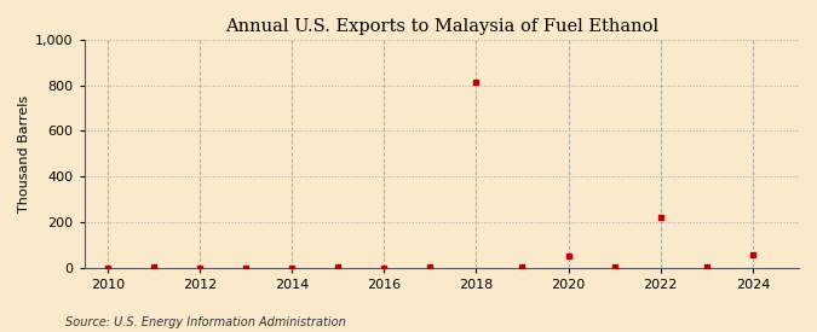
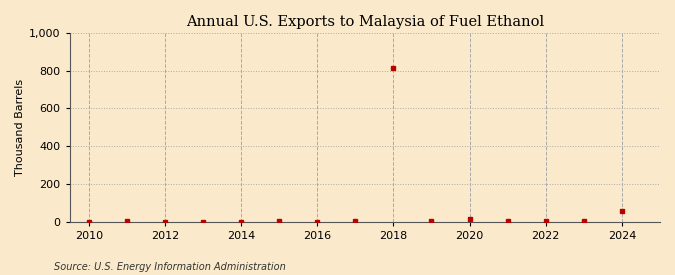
2020: 50 -> 10
2022: 220 -> 0
